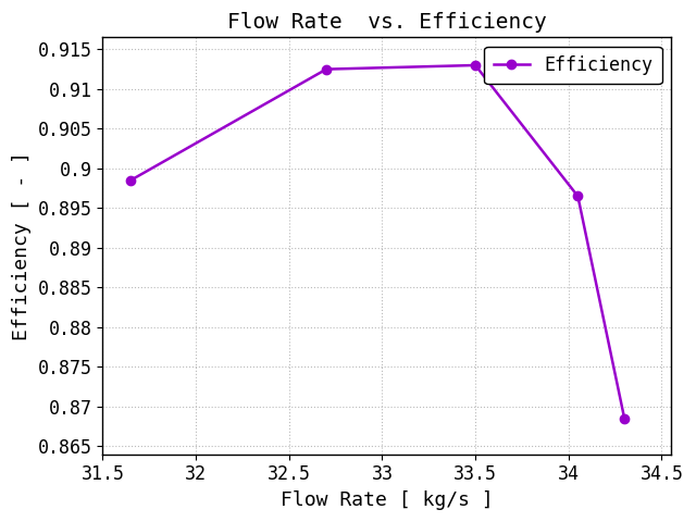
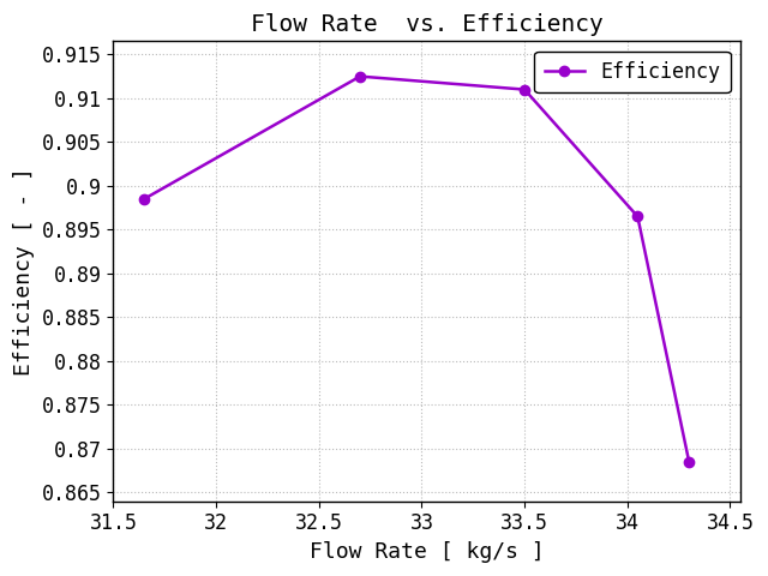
33.5: 0.9130 -> 0.9110
